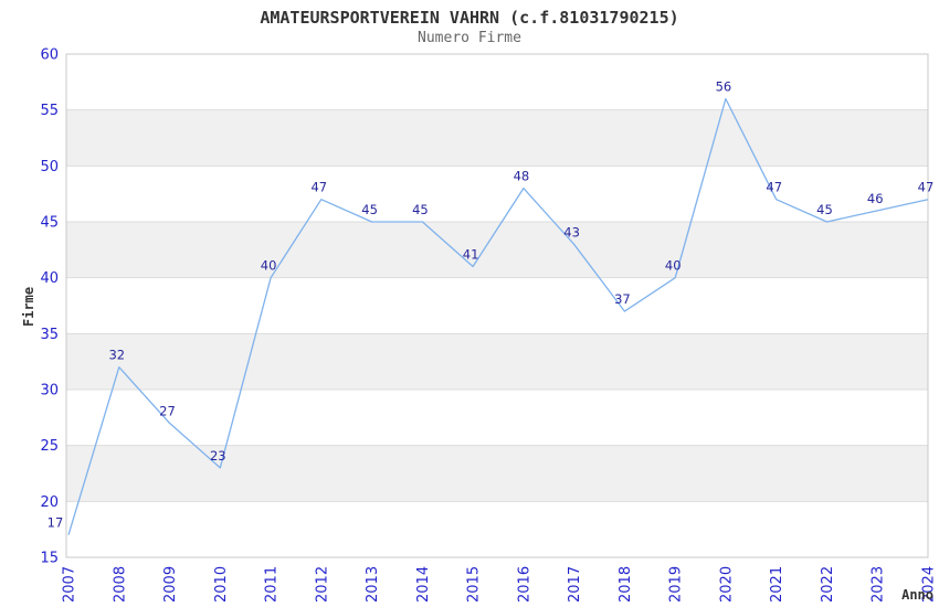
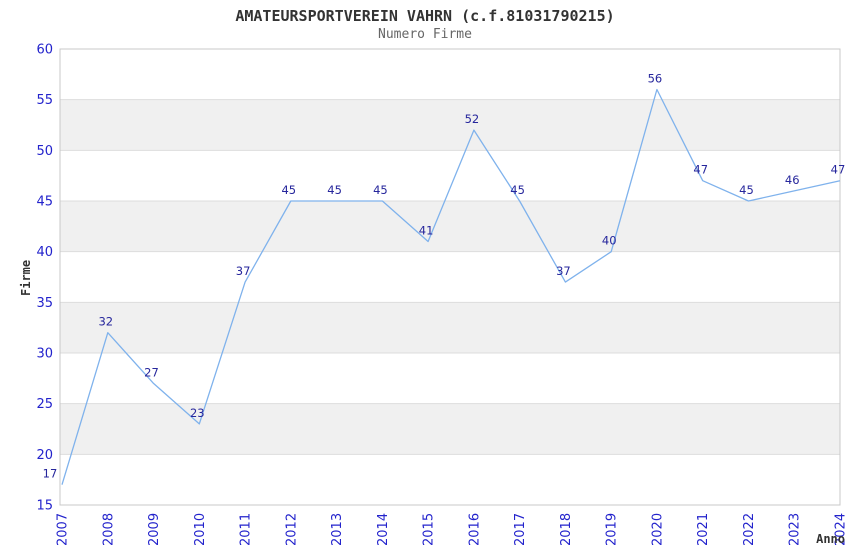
2011: 40 -> 37
2012: 47 -> 45
2016: 48 -> 52
2017: 43 -> 45
